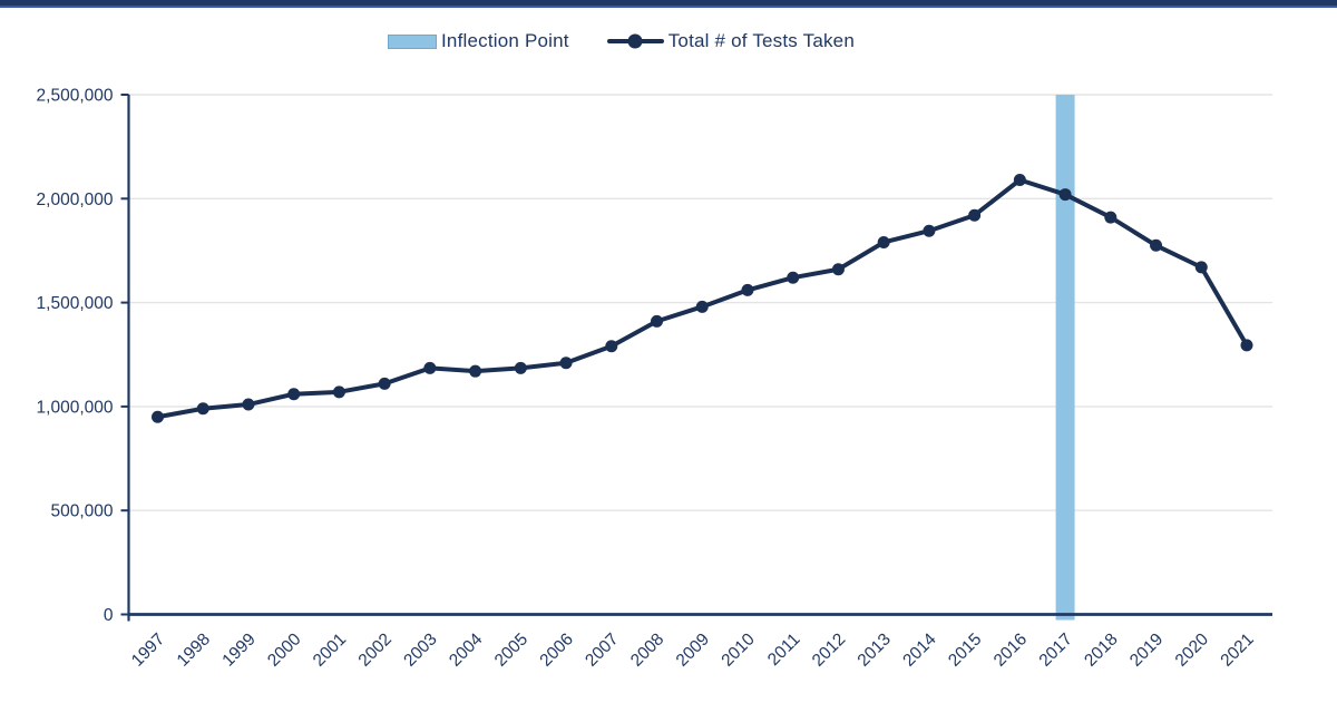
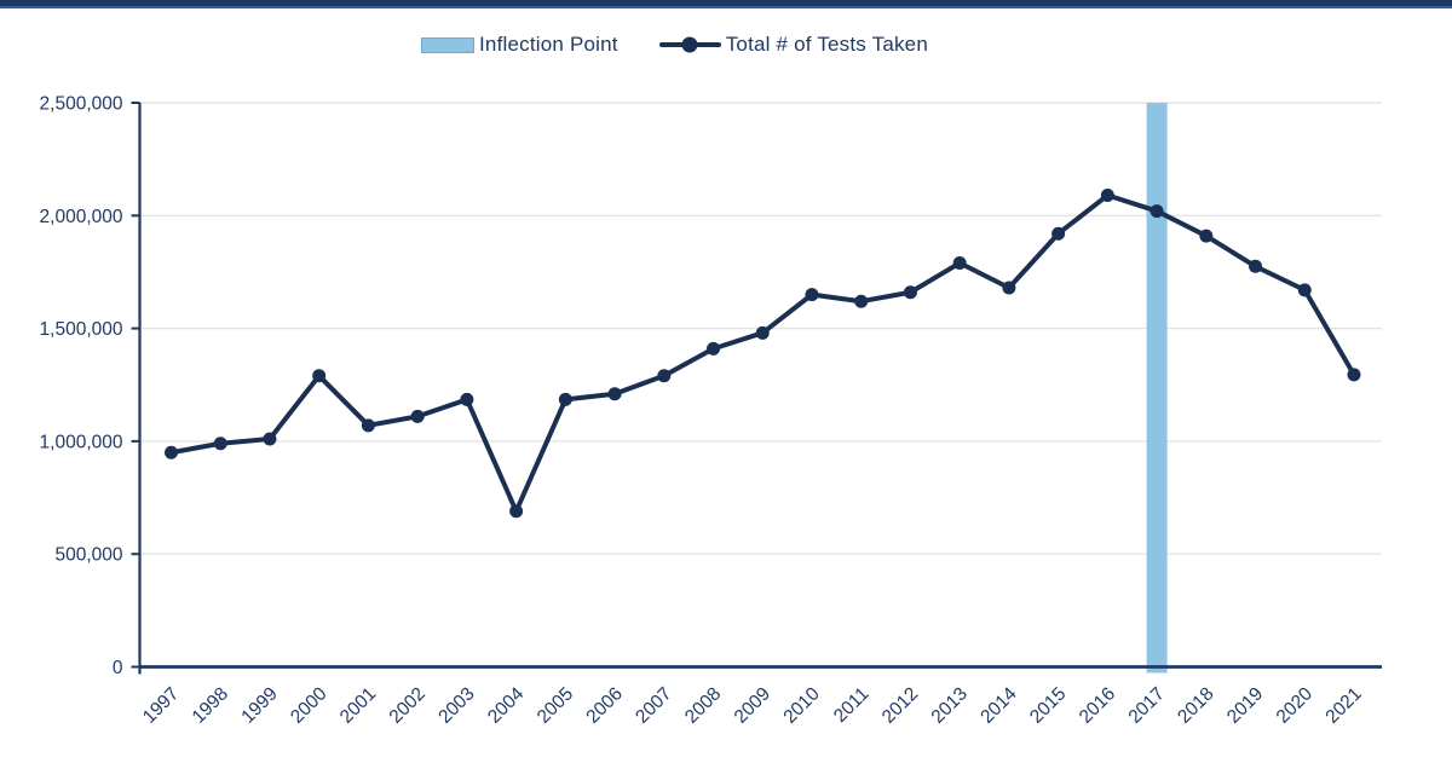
2000: 1060000 -> 1290000
2004: 1170000 -> 690000
2010: 1560000 -> 1650000
2014: 1840000 -> 1680000
